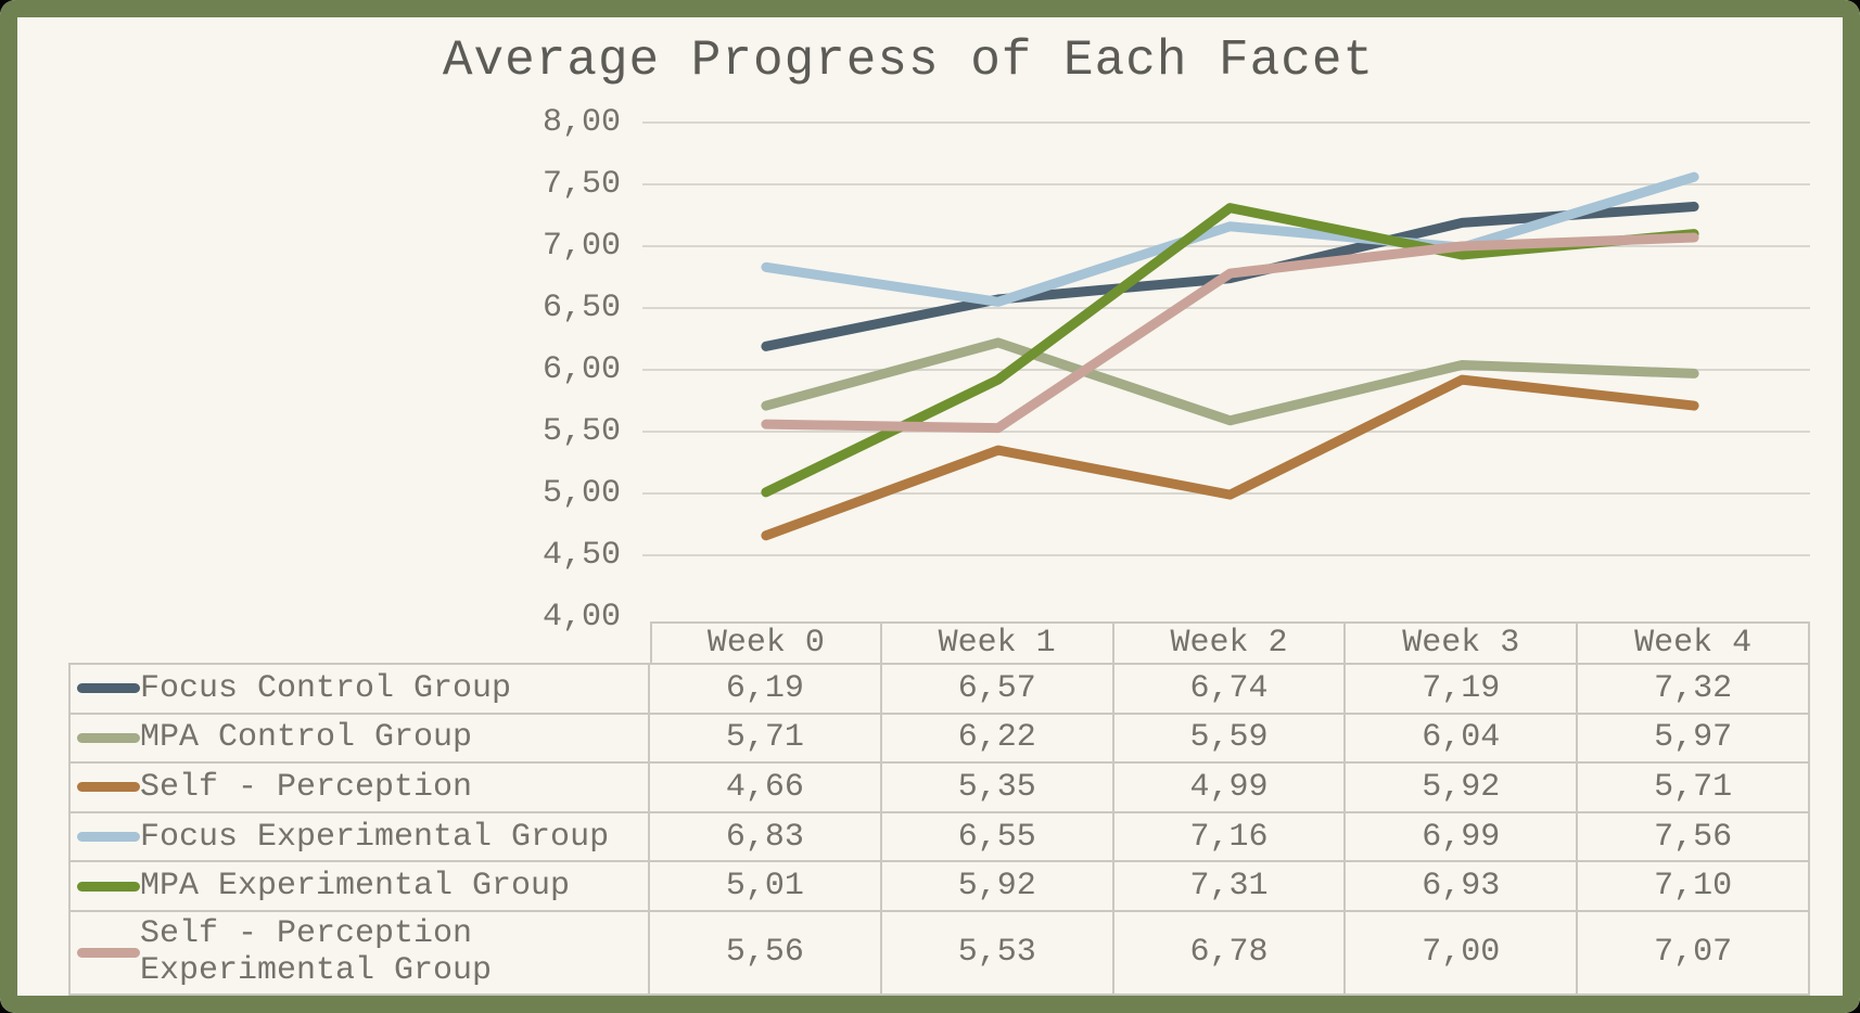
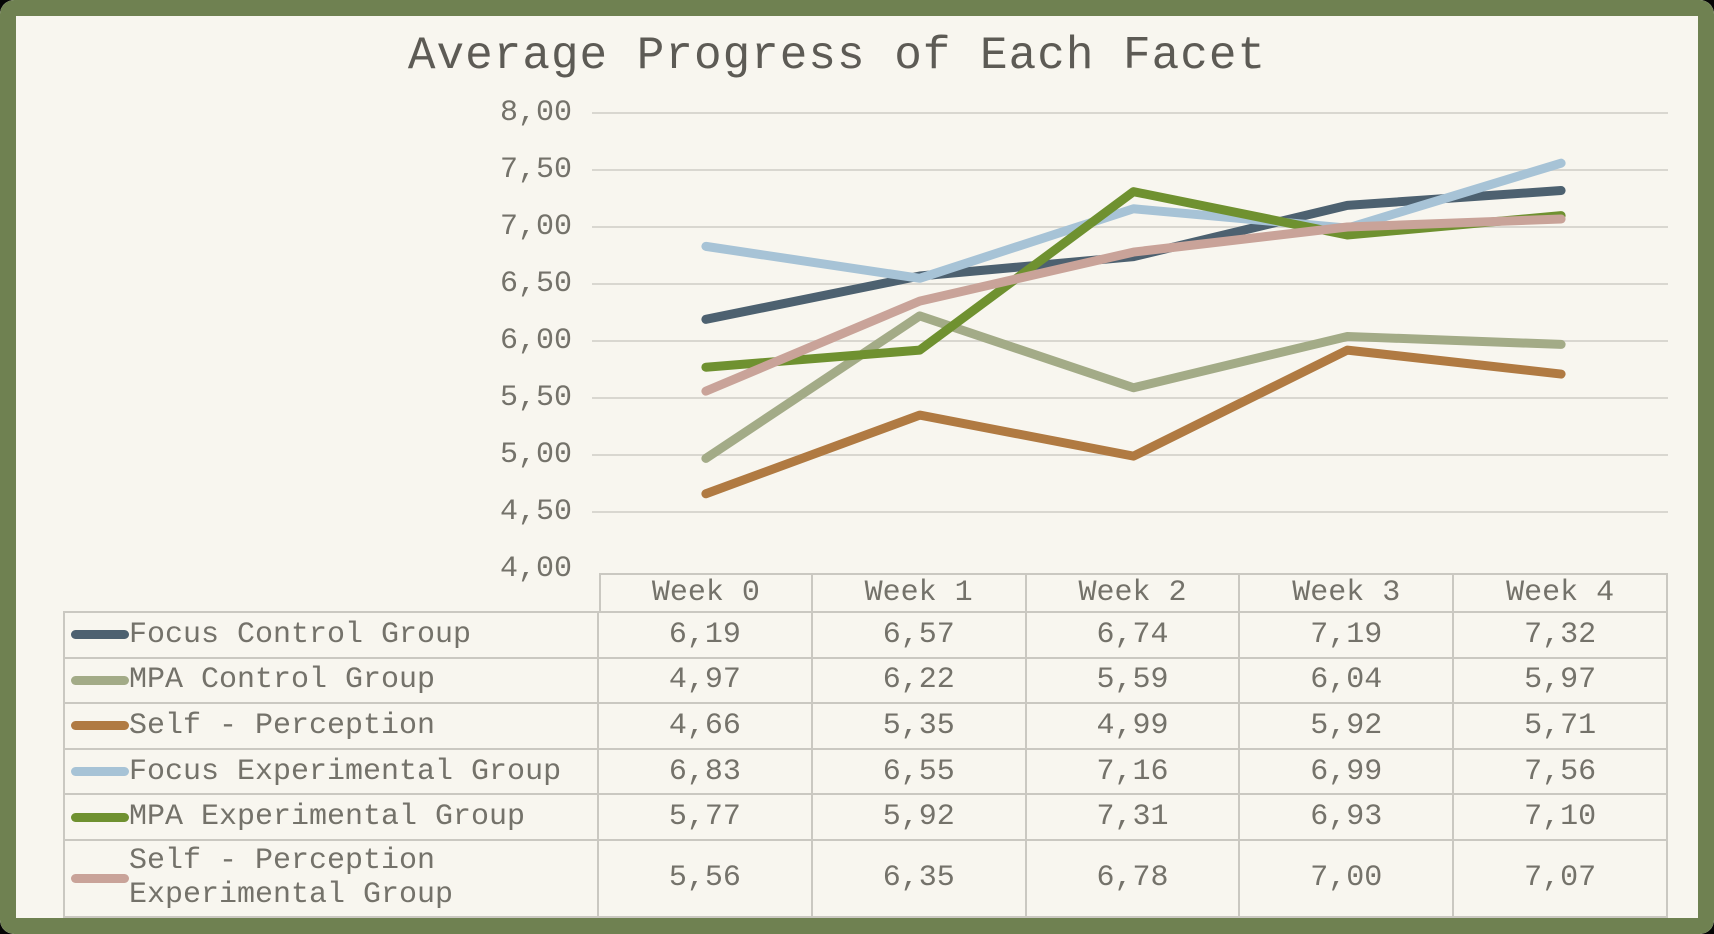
MPA Control Group/Week 0: 5,71 -> 4,97
MPA Experimental Group/Week 0: 5,01 -> 5,77
Self - Perception Experimental Group/Week 1: 5,53 -> 6,35
